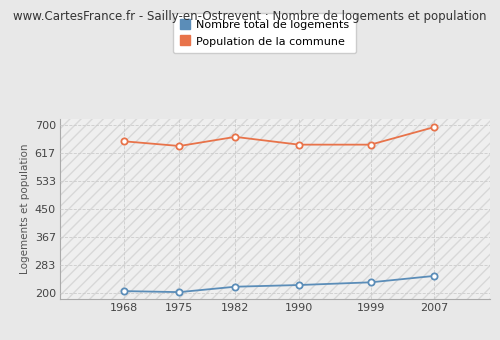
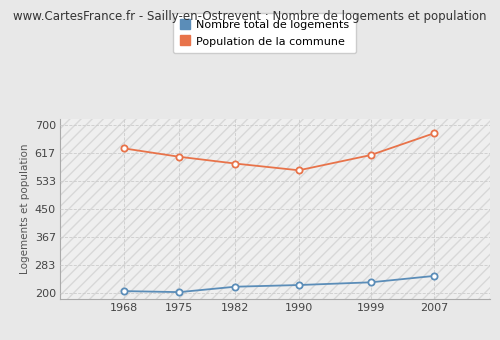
Population de la commune/1968: 651 -> 630
Population de la commune/1975: 637 -> 605
Population de la commune/1982: 664 -> 585
Population de la commune/1990: 641 -> 565
Population de la commune/1999: 641 -> 610
Population de la commune/2007: 693 -> 675
